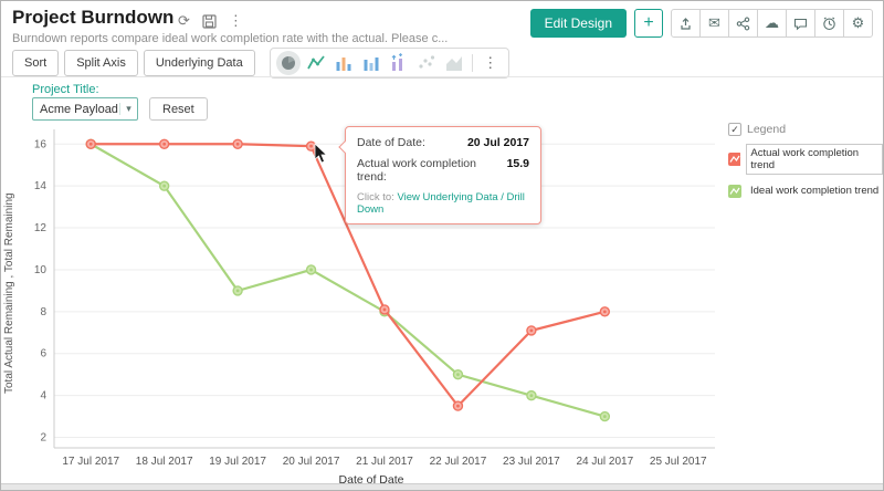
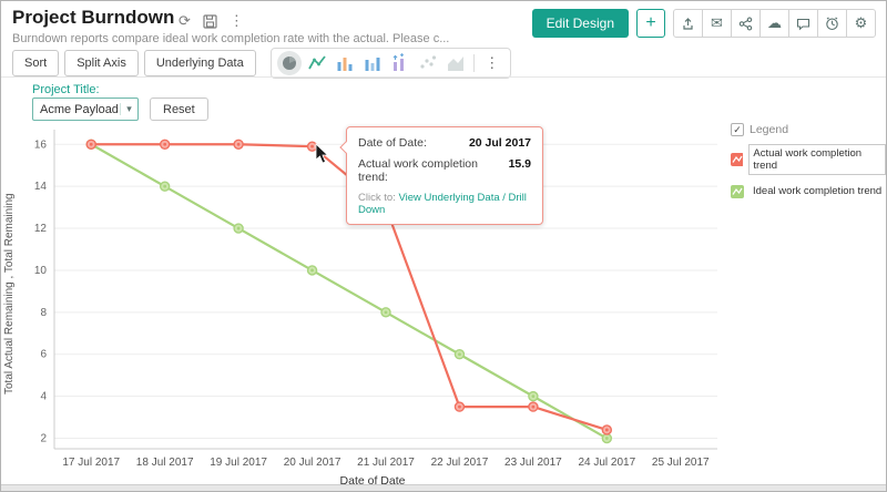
Ideal work completion trend/19 Jul 2017: 9 -> 12
Actual work completion trend/21 Jul 2017: 8.1 -> 13.0
Ideal work completion trend/22 Jul 2017: 5 -> 6
Actual work completion trend/23 Jul 2017: 7.1 -> 3.5
Actual work completion trend/24 Jul 2017: 8.0 -> 2.4
Ideal work completion trend/24 Jul 2017: 3 -> 2
